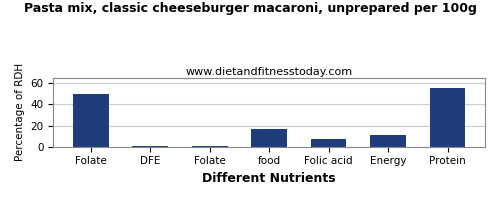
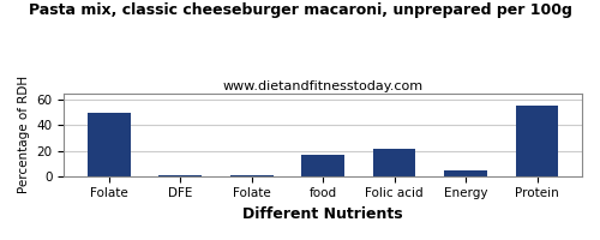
Folic acid: 7 -> 21
Energy: 11 -> 4
